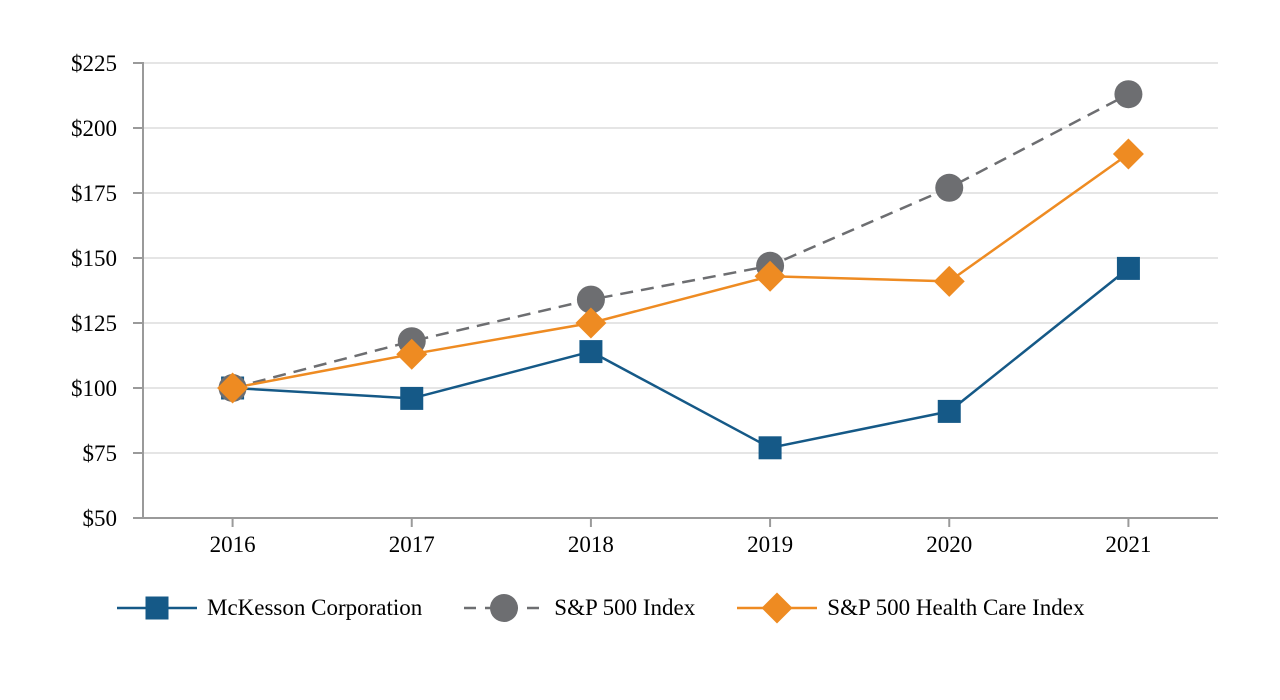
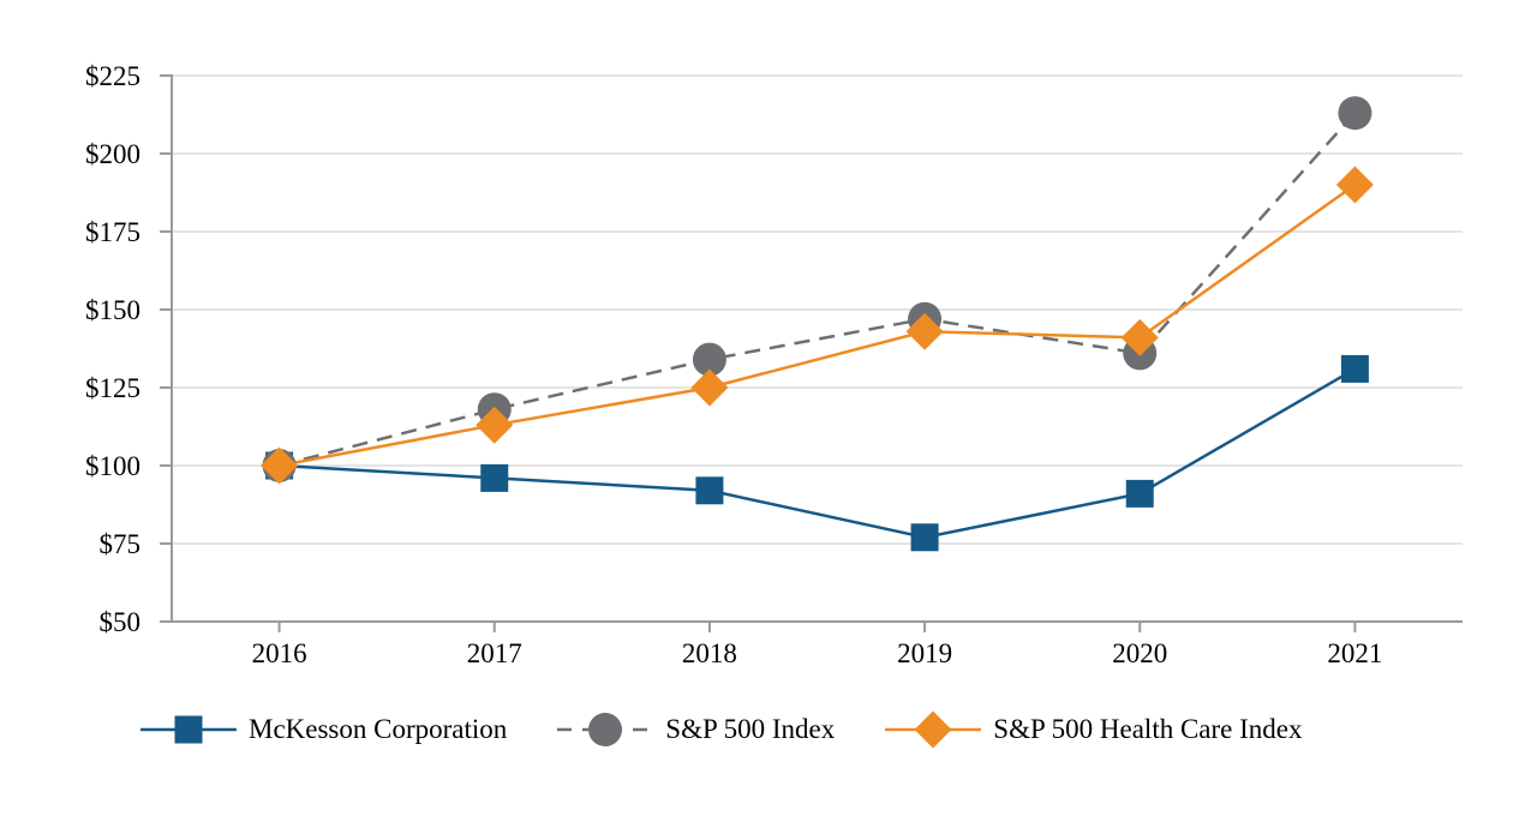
McKesson Corporation/2018: $114 -> $92
S&P 500 Index/2020: $177 -> $136
McKesson Corporation/2021: $146 -> $131
